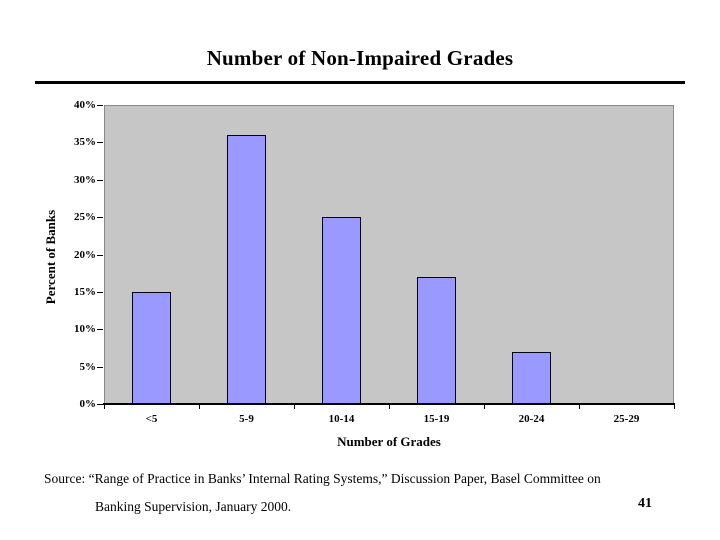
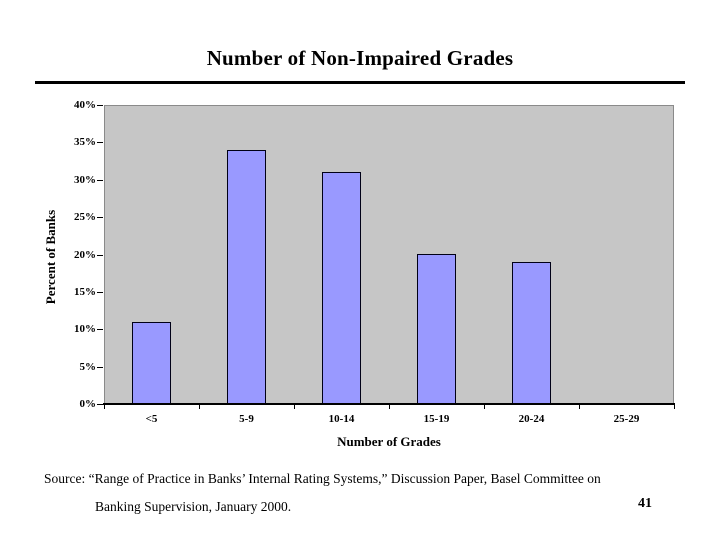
<5: 15% -> 11%
5-9: 36% -> 34%
10-14: 25% -> 31%
15-19: 17% -> 20%
20-24: 7% -> 19%
